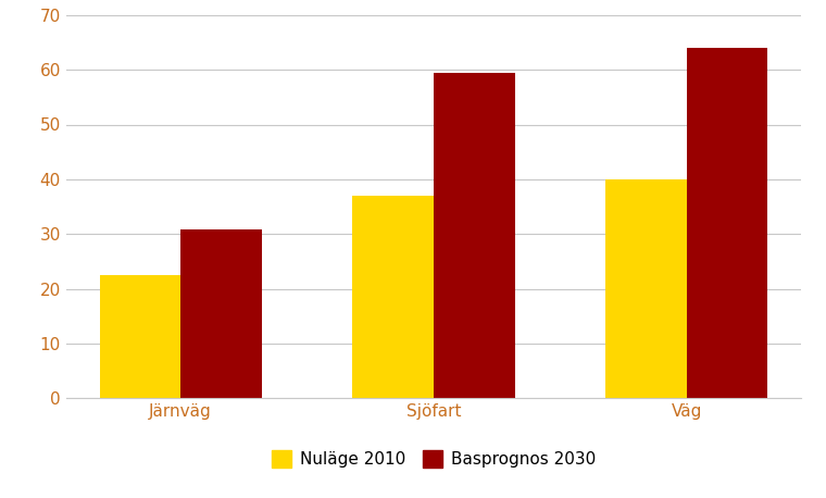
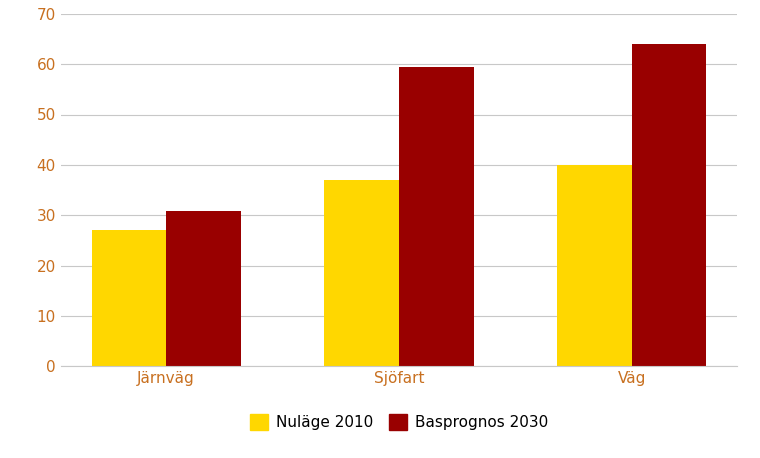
Nuläge 2010/Järnväg: 22.5 -> 27.0
